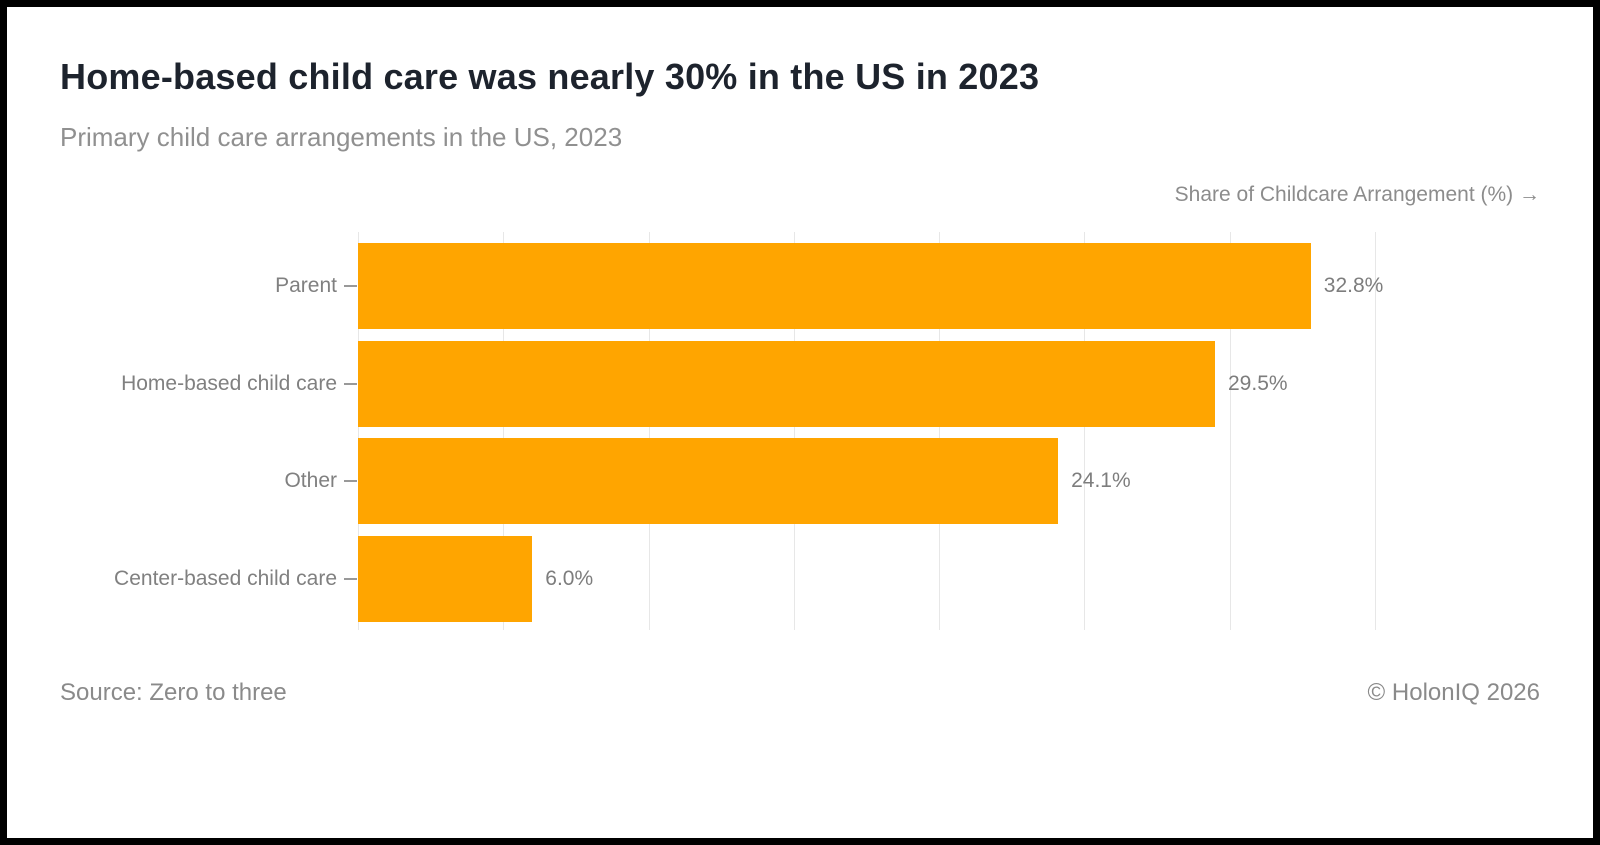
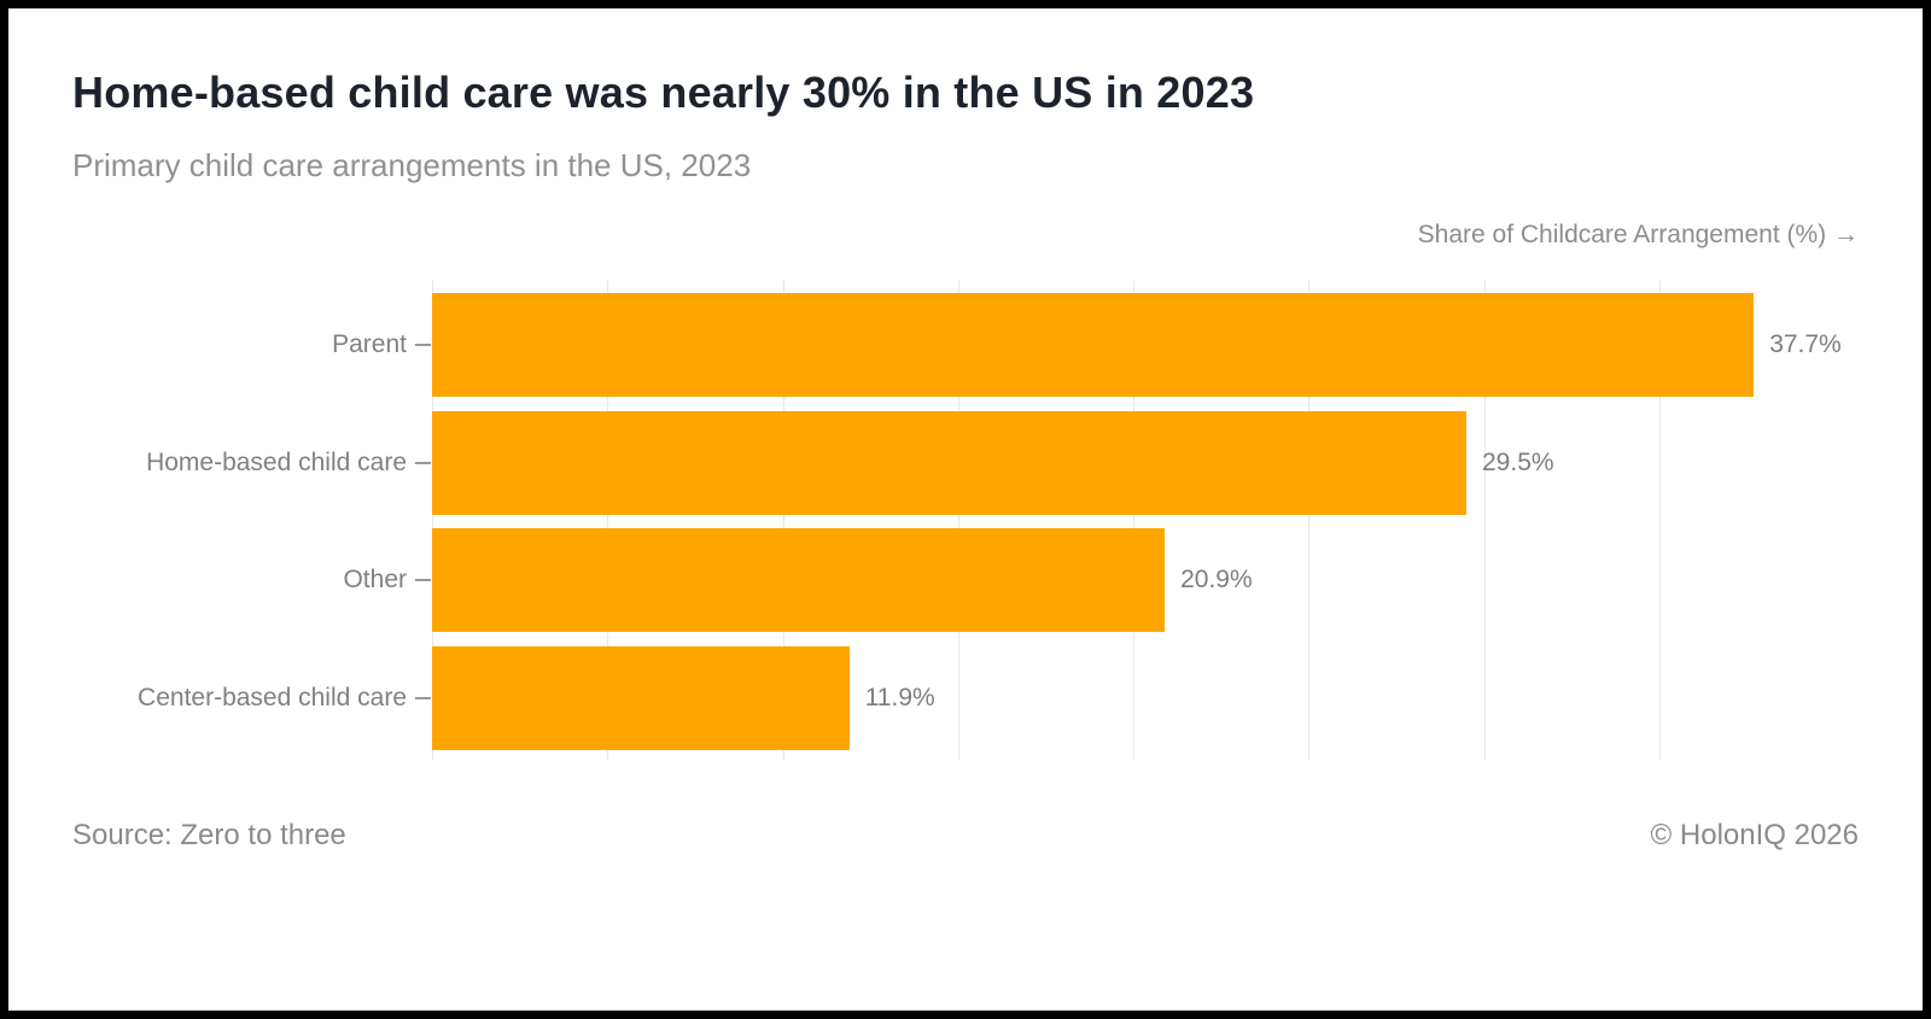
Parent: 32.8% -> 37.7%
Other: 24.1% -> 20.9%
Center-based child care: 6.0% -> 11.9%
